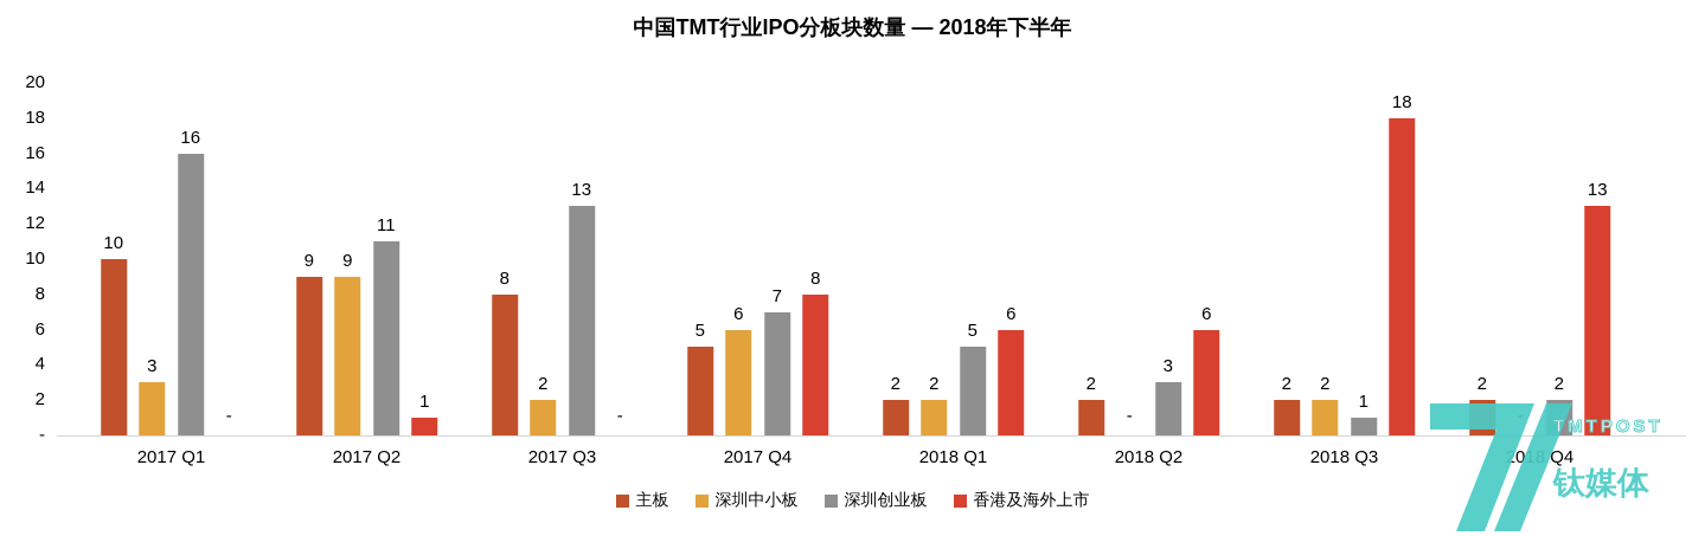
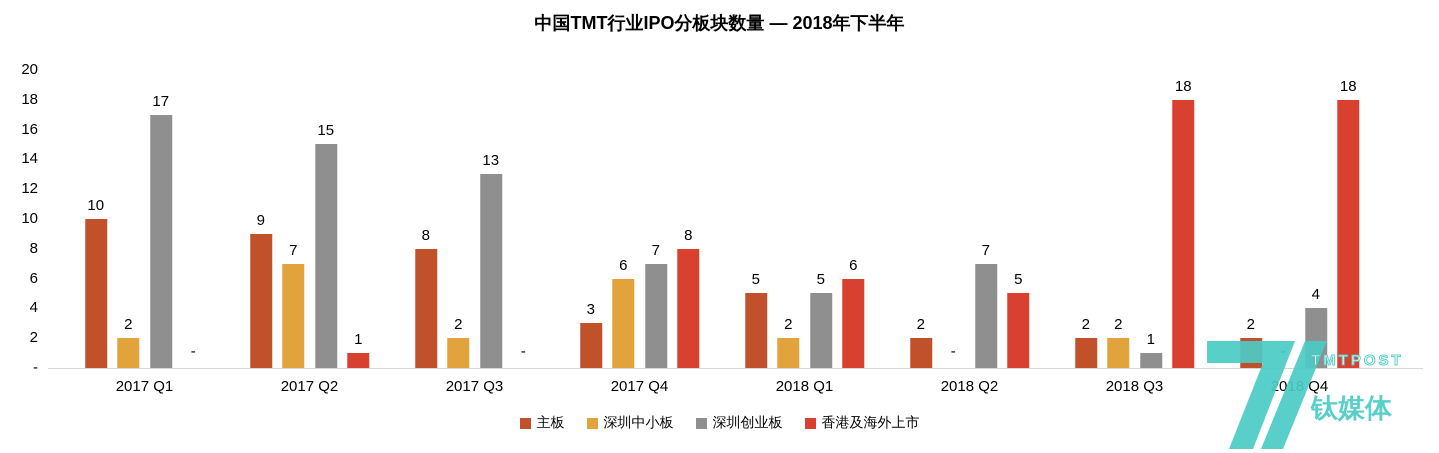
深圳中小板/2017 Q1: 3 -> 2
深圳创业板/2017 Q1: 16 -> 17
深圳中小板/2017 Q2: 9 -> 7
深圳创业板/2017 Q2: 11 -> 15
主板/2017 Q4: 5 -> 3
主板/2018 Q1: 2 -> 5
深圳创业板/2018 Q2: 3 -> 7
香港及海外上市/2018 Q2: 6 -> 5
深圳创业板/2018 Q4: 2 -> 4
香港及海外上市/2018 Q4: 13 -> 18
